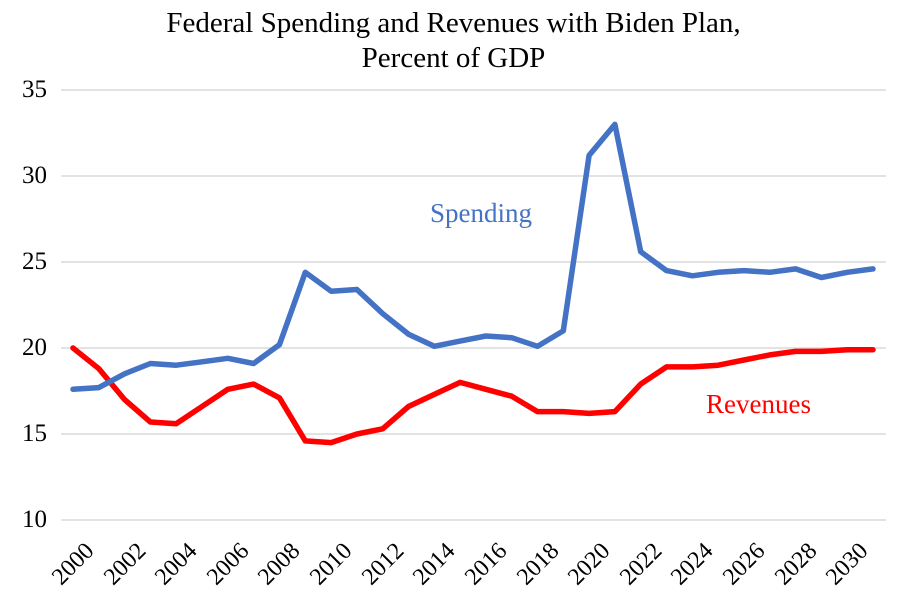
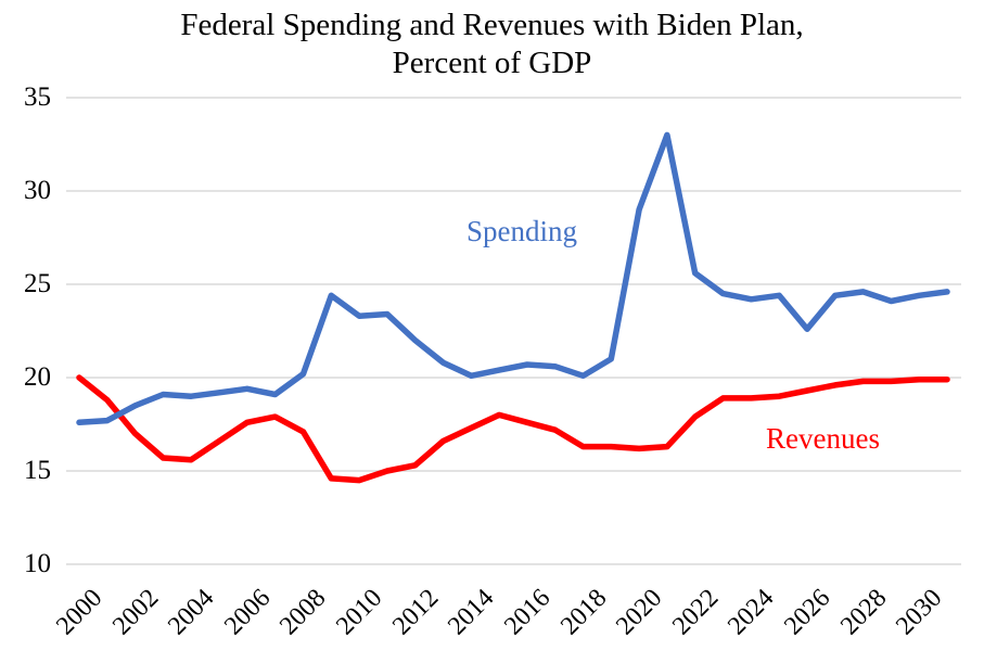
Spending/2020: 31.2 -> 29.0
Spending/2026: 24.5 -> 22.6
